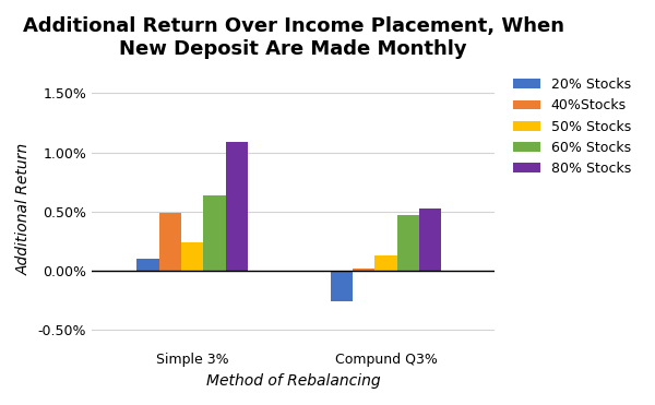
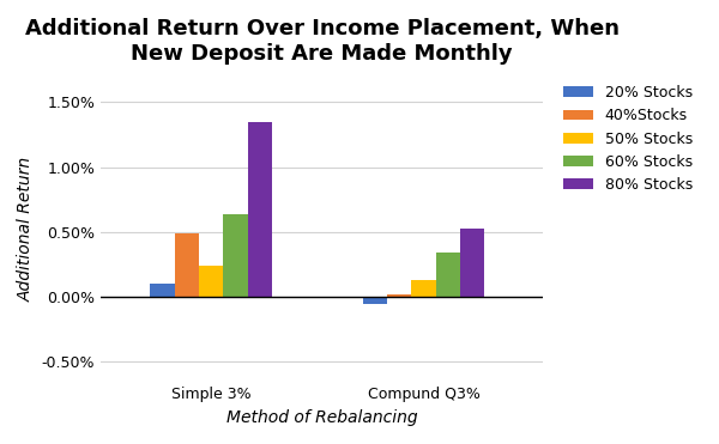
80% Stocks/Simple 3%: 1.09% -> 1.35%
20% Stocks/Compund Q3%: -0.26% -> -0.05%
60% Stocks/Compund Q3%: 0.47% -> 0.34%
